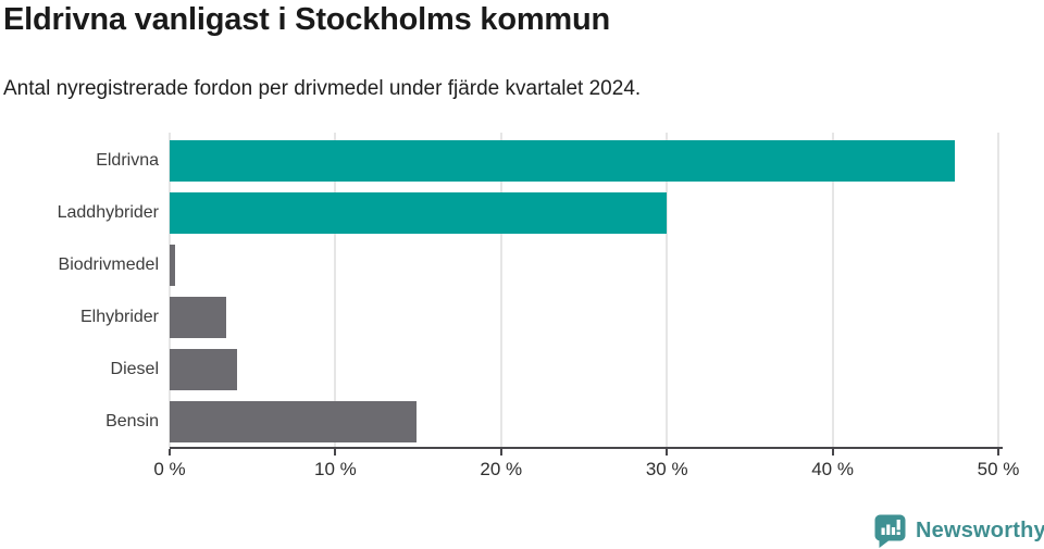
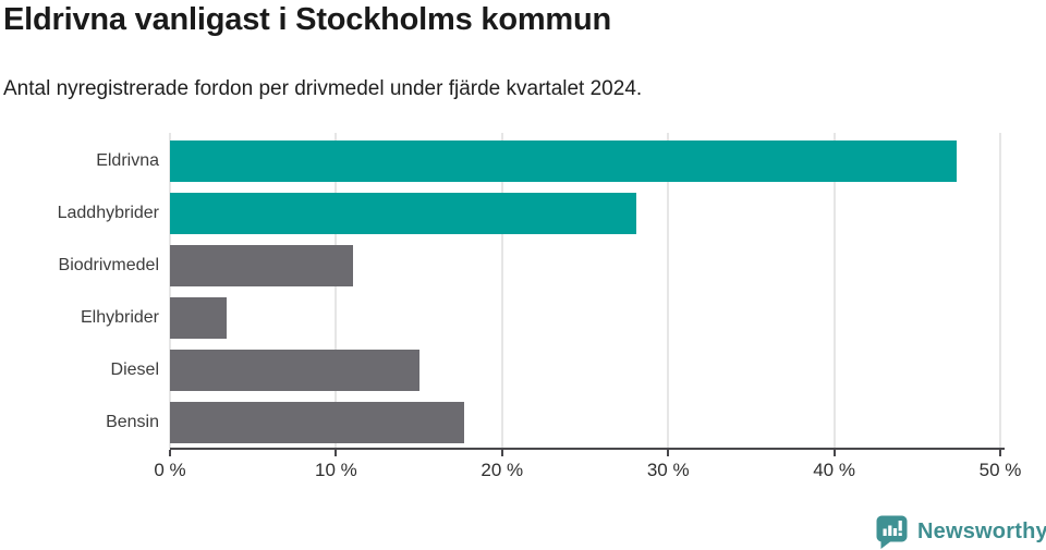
Laddhybrider: 30.0% -> 28.1%
Biodrivmedel: 0.3% -> 11.0%
Diesel: 4.1% -> 15.0%
Bensin: 14.9% -> 17.7%
